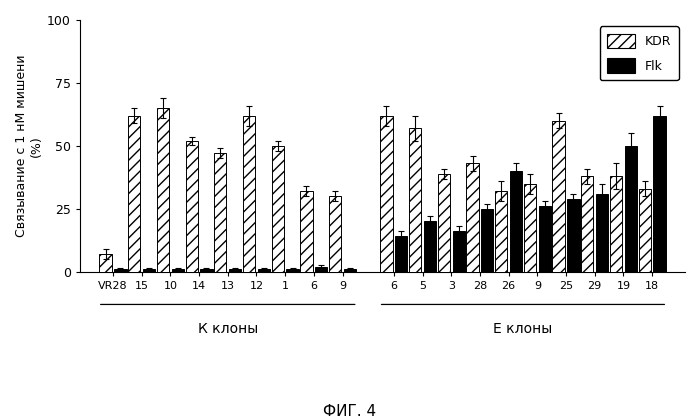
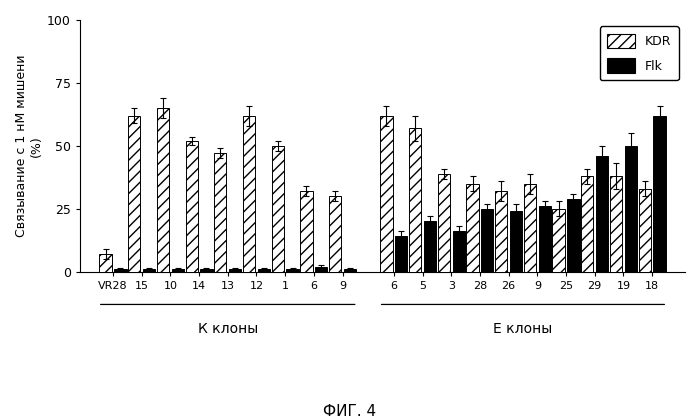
KDR/28: 43 -> 35
Flk/26: 40 -> 24
KDR/25: 60 -> 25
Flk/29: 31 -> 46
